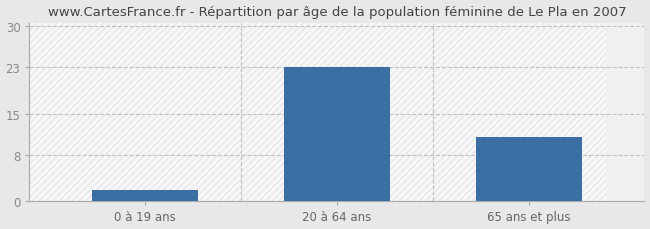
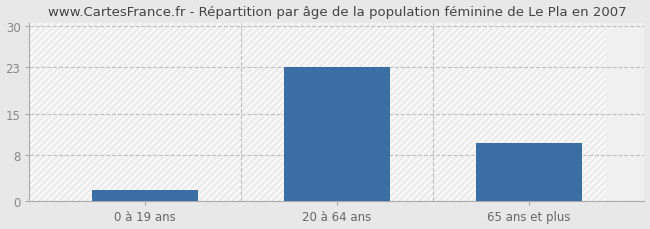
65 ans et plus: 11 -> 10
